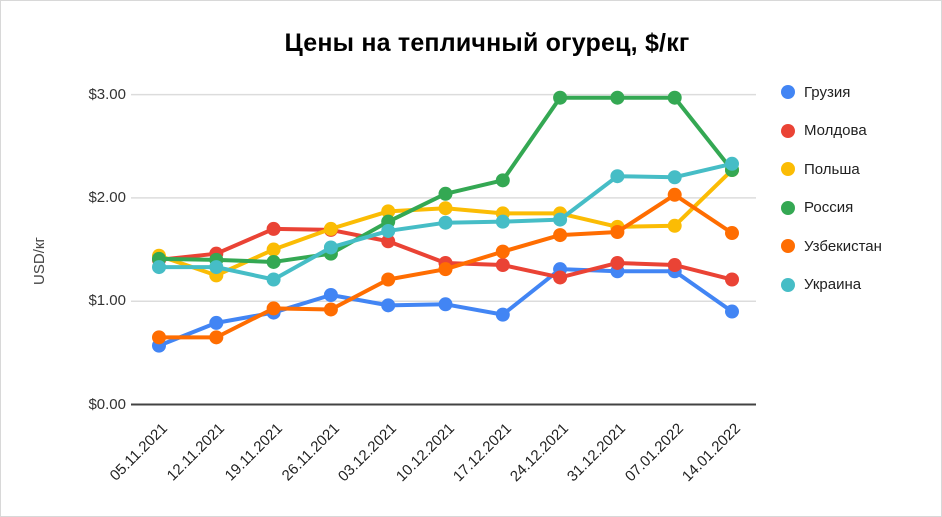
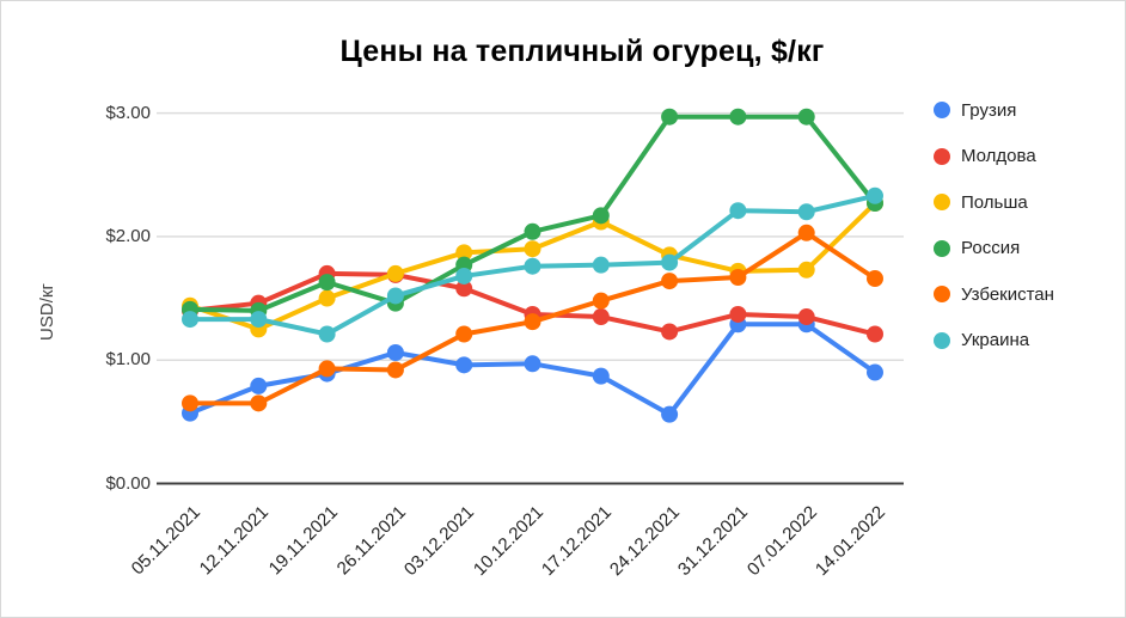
Россия/19.11.2021: $1.38 -> $1.63
Польша/17.12.2021: $1.85 -> $2.12
Грузия/24.12.2021: $1.31 -> $0.56
